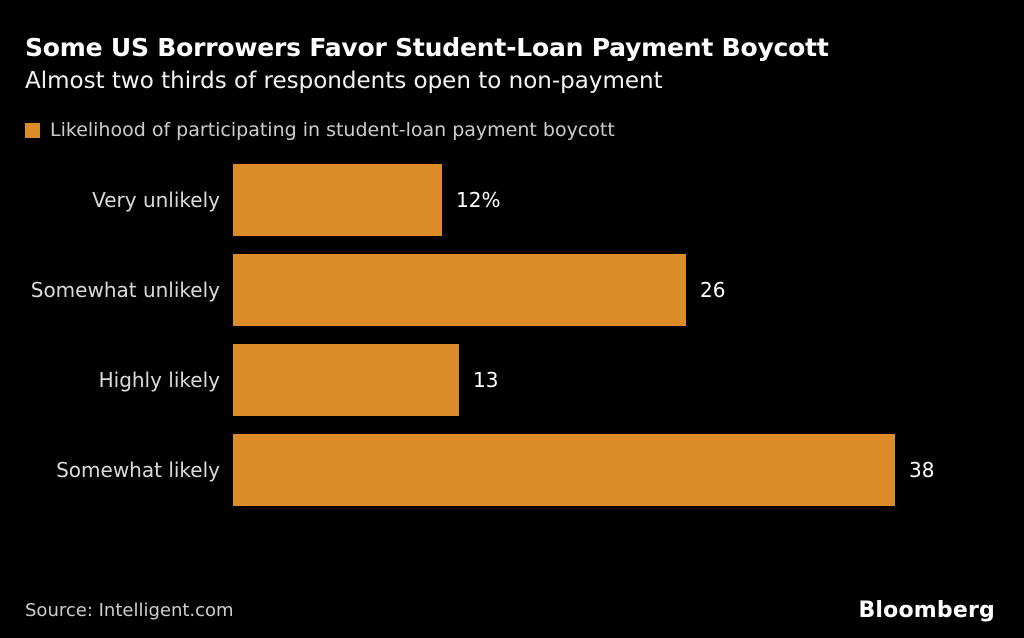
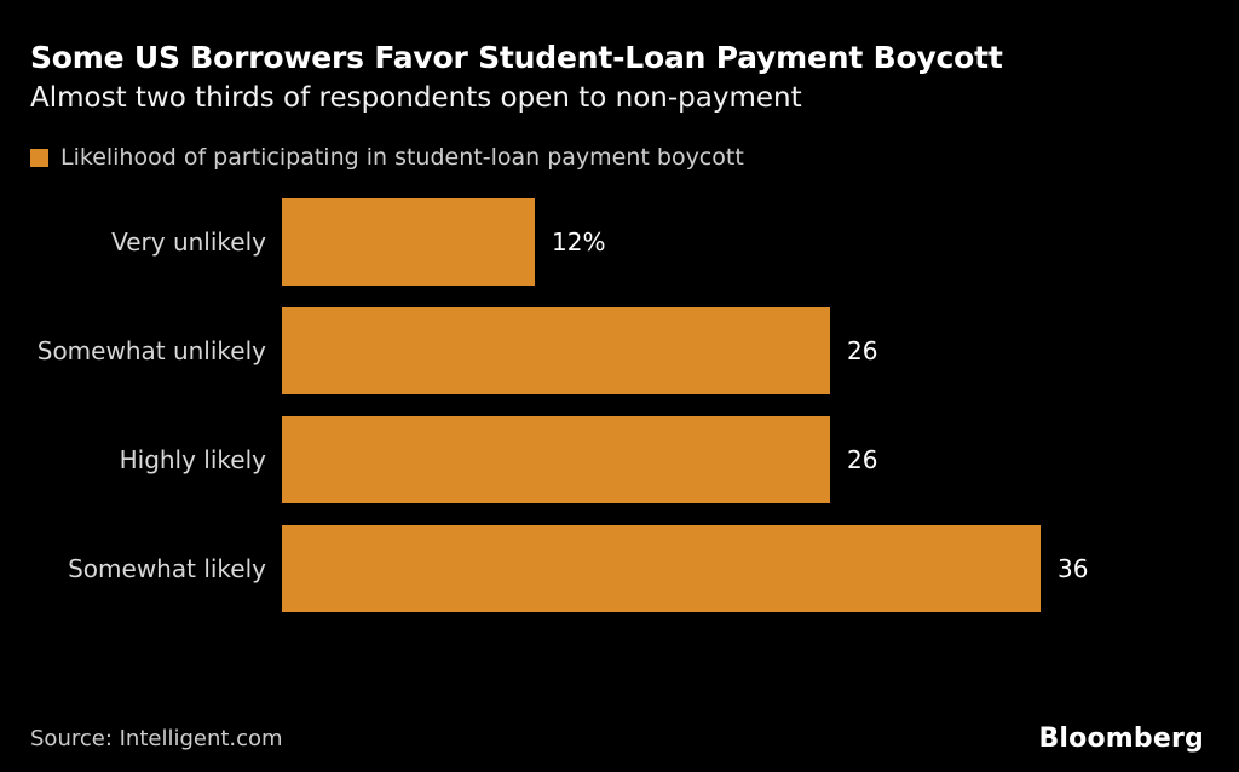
Highly likely: 13 -> 26
Somewhat likely: 38 -> 36
